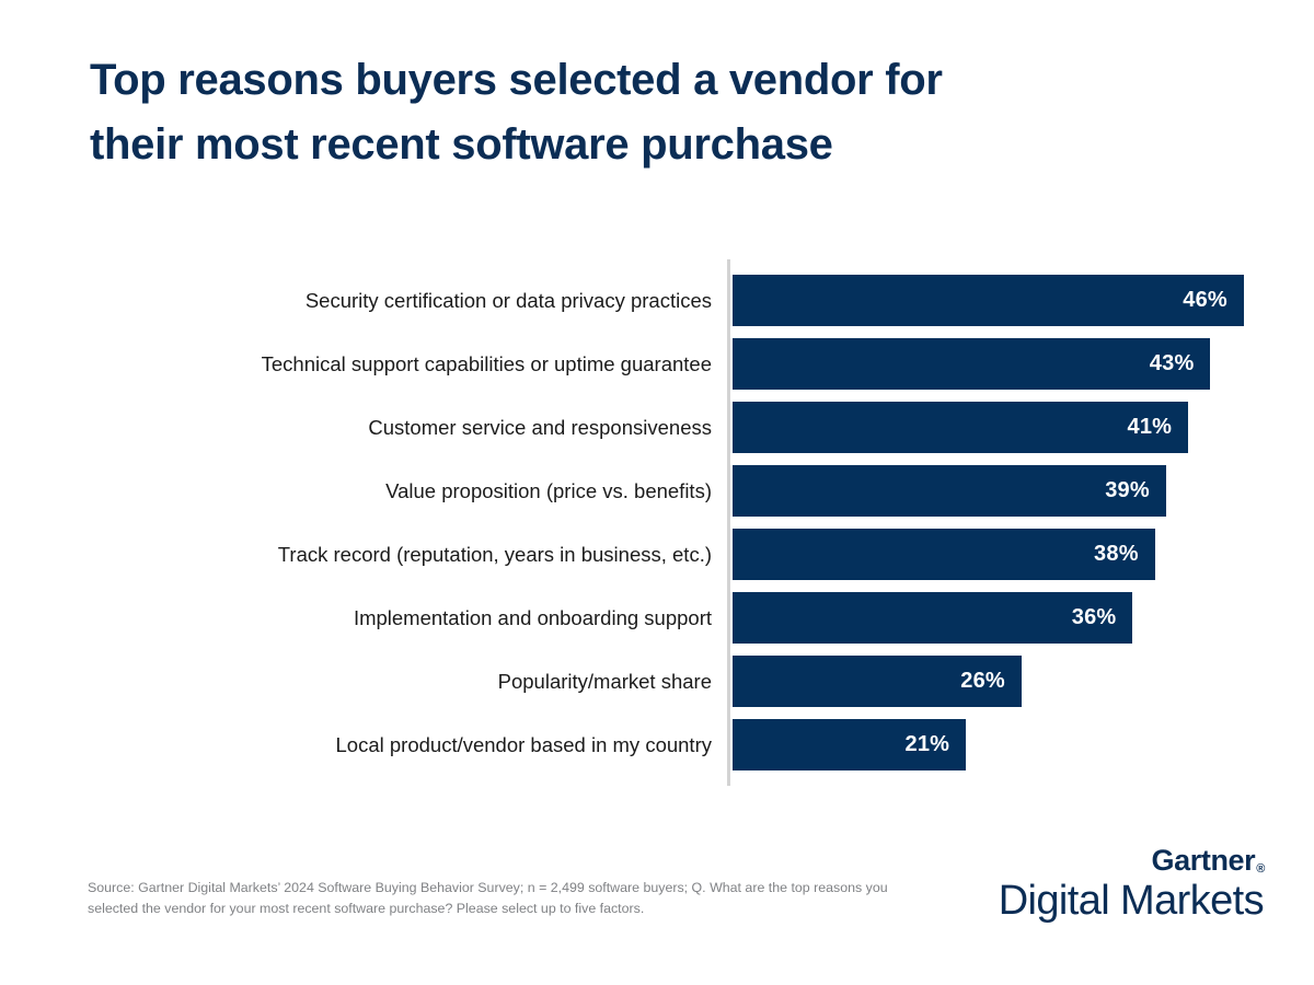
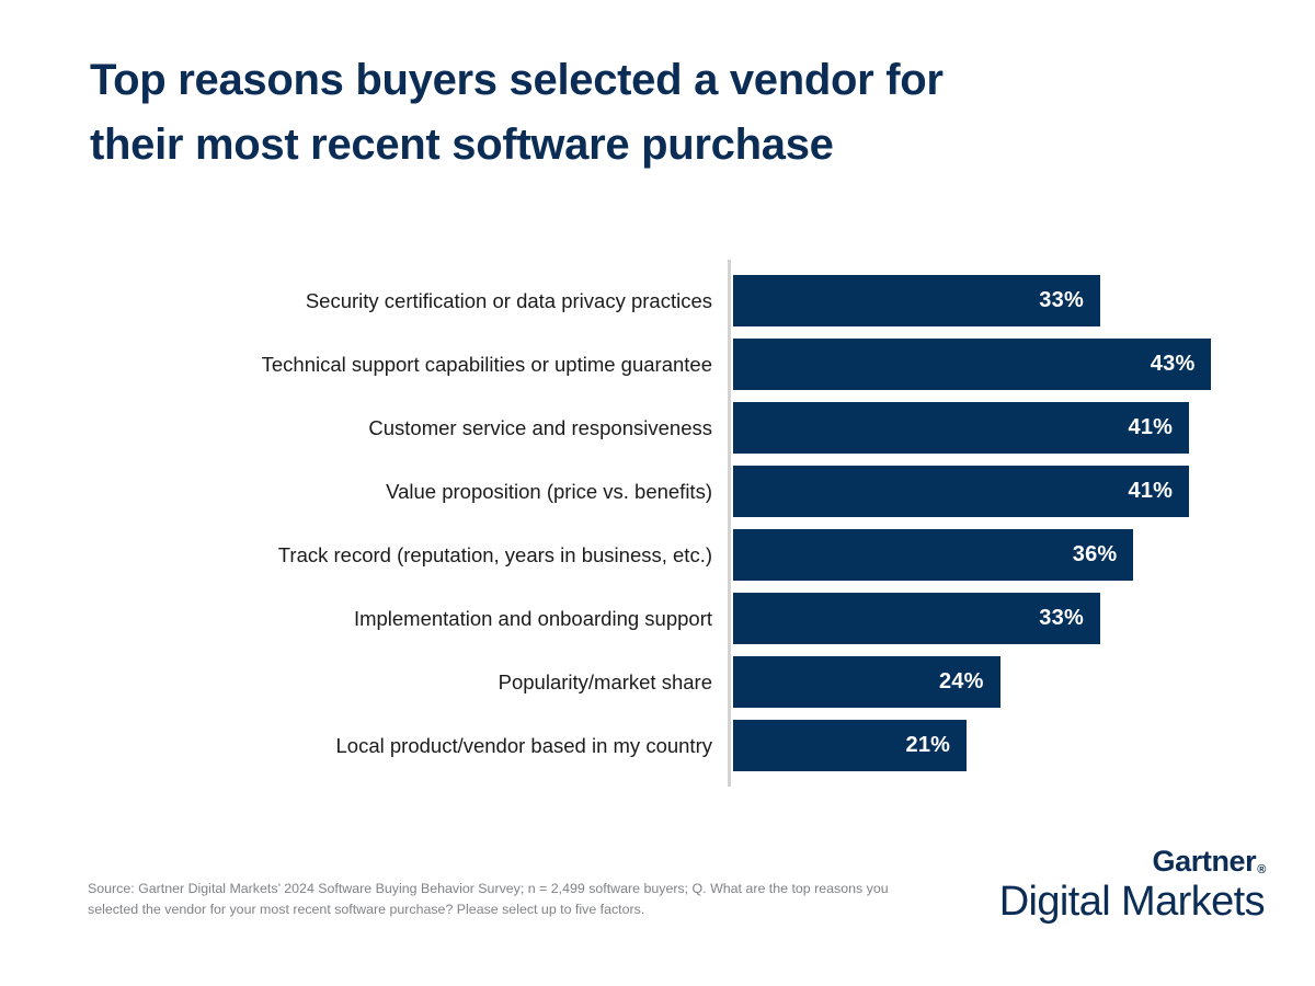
Security certification or data privacy practices: 46% -> 33%
Value proposition (price vs. benefits): 39% -> 41%
Track record (reputation, years in business, etc.): 38% -> 36%
Implementation and onboarding support: 36% -> 33%
Popularity/market share: 26% -> 24%
